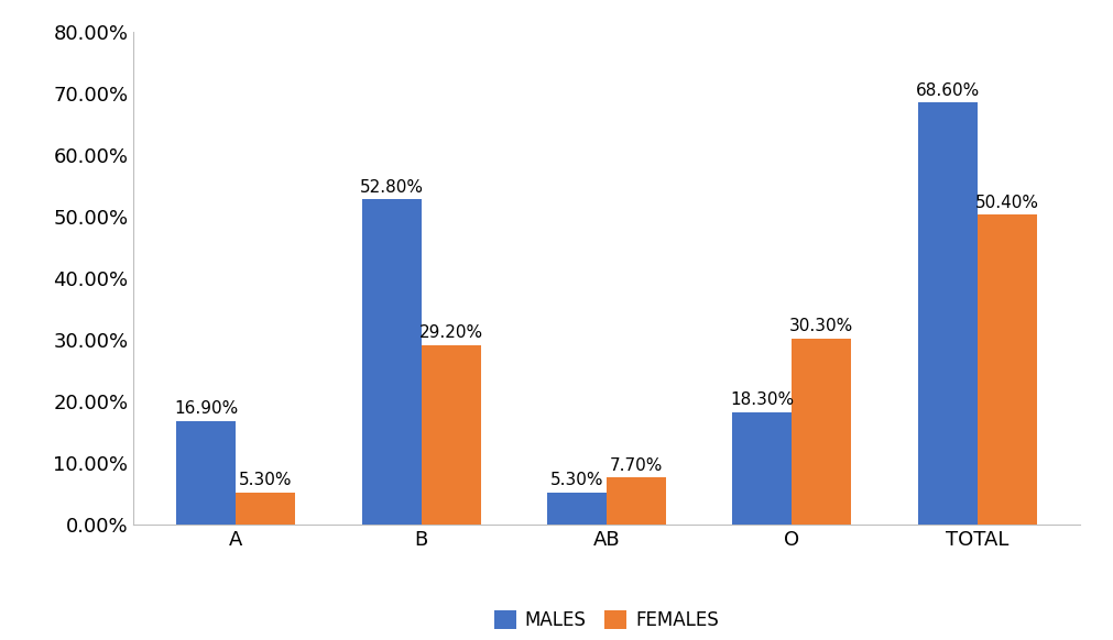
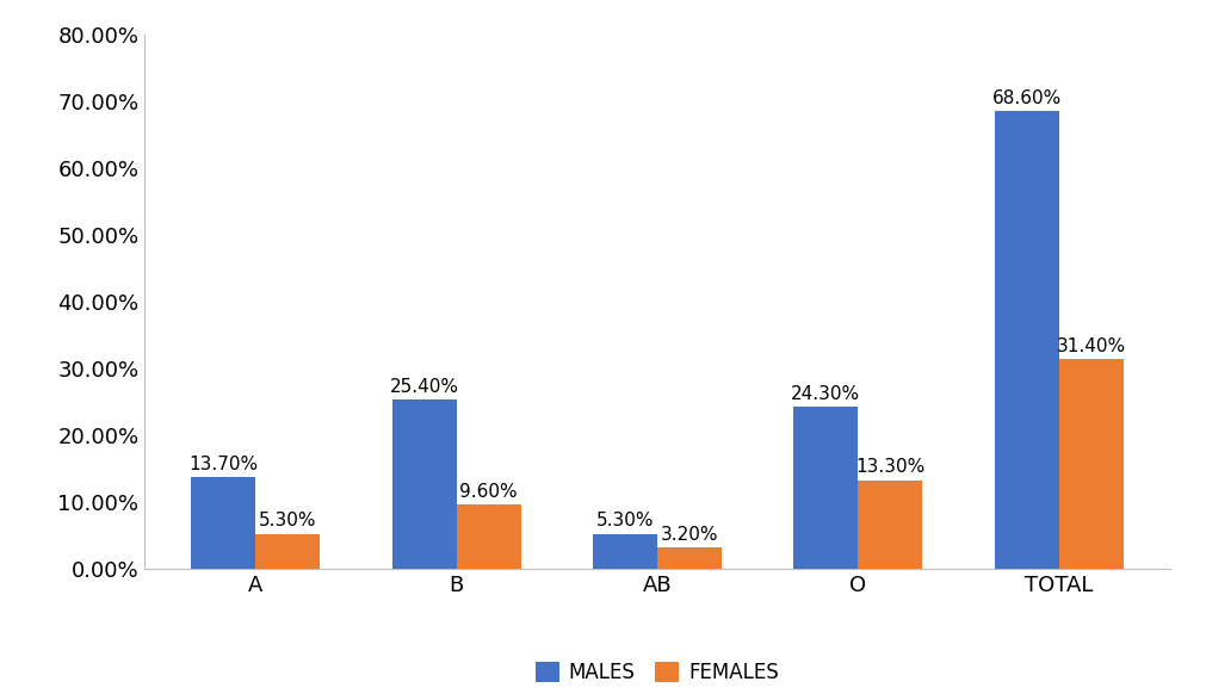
MALES/A: 16.90% -> 13.70%
MALES/B: 52.80% -> 25.40%
FEMALES/B: 29.20% -> 9.60%
FEMALES/AB: 7.70% -> 3.20%
MALES/O: 18.30% -> 24.30%
FEMALES/O: 30.30% -> 13.30%
FEMALES/TOTAL: 50.40% -> 31.40%
